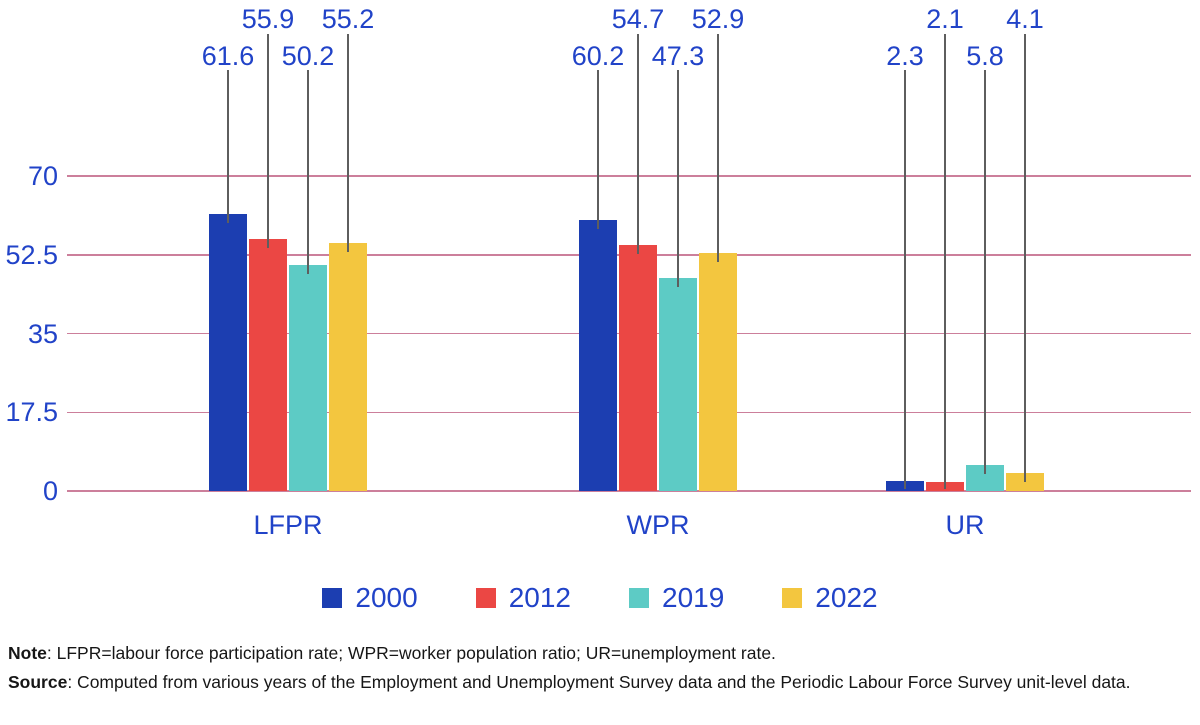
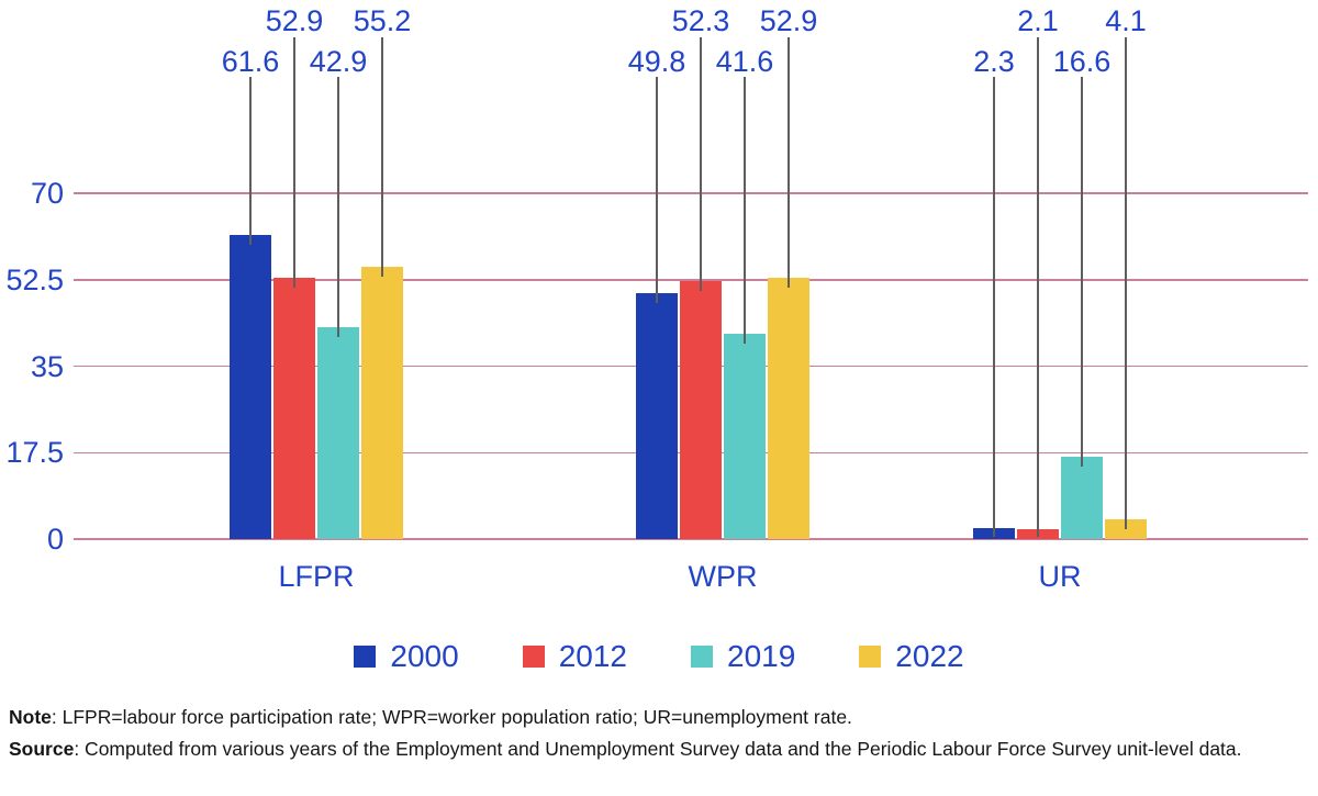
2012/LFPR: 55.9 -> 52.9
2019/LFPR: 50.2 -> 42.9
2000/WPR: 60.2 -> 49.8
2012/WPR: 54.7 -> 52.3
2019/WPR: 47.3 -> 41.6
2019/UR: 5.8 -> 16.6
